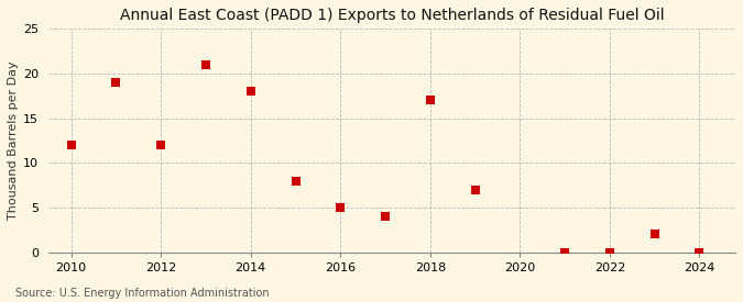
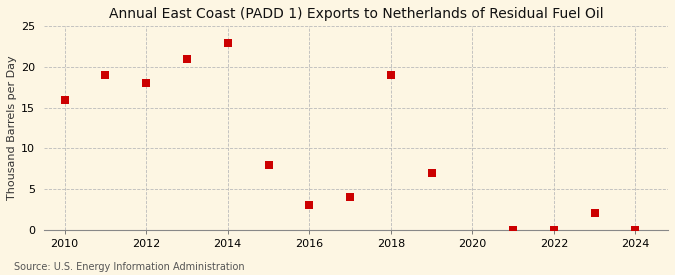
2010: 12 -> 16
2012: 12 -> 18
2014: 18 -> 23
2016: 5 -> 3
2018: 17 -> 19
